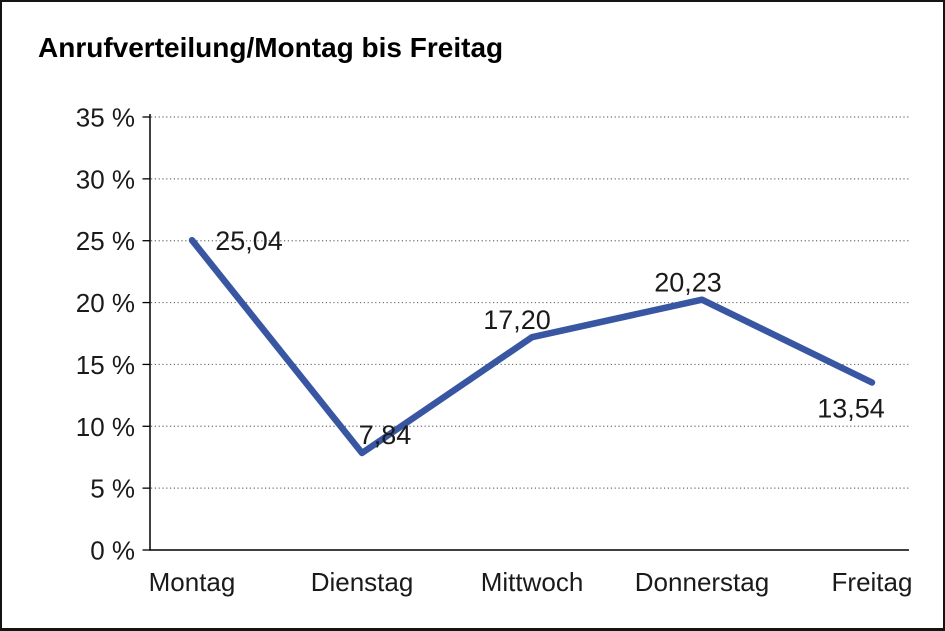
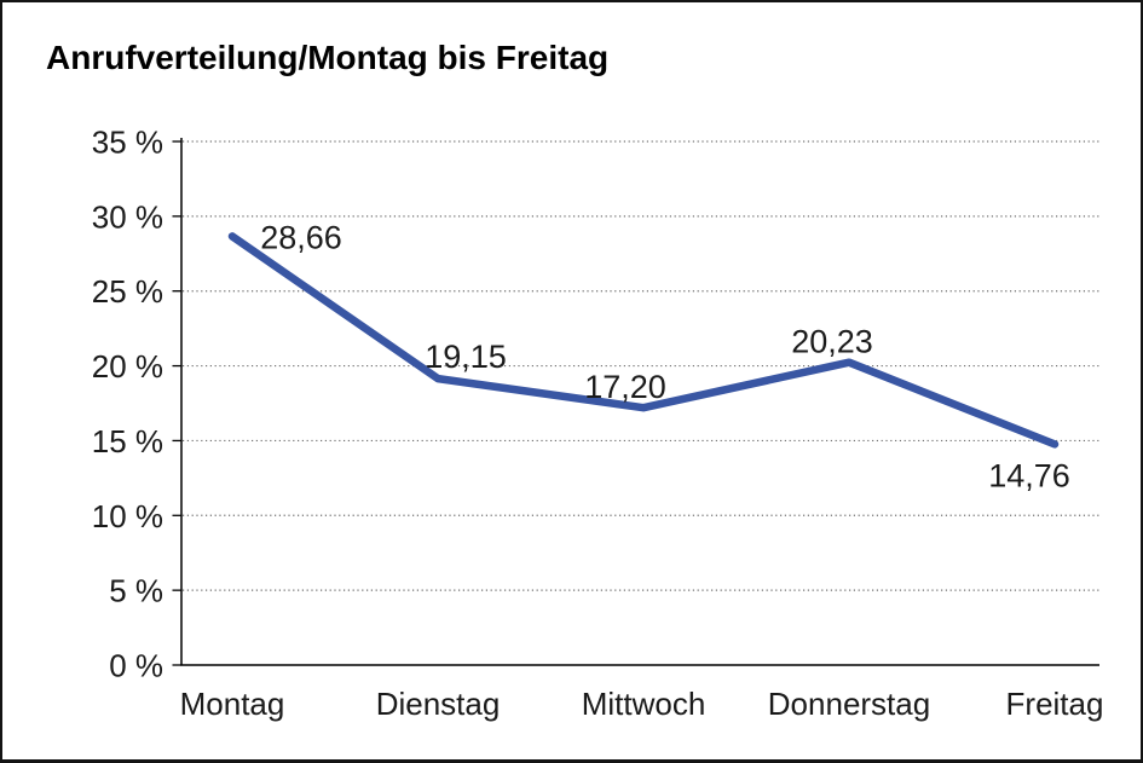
Montag: 25,04 -> 28,66
Dienstag: 7,84 -> 19,15
Freitag: 13,54 -> 14,76
